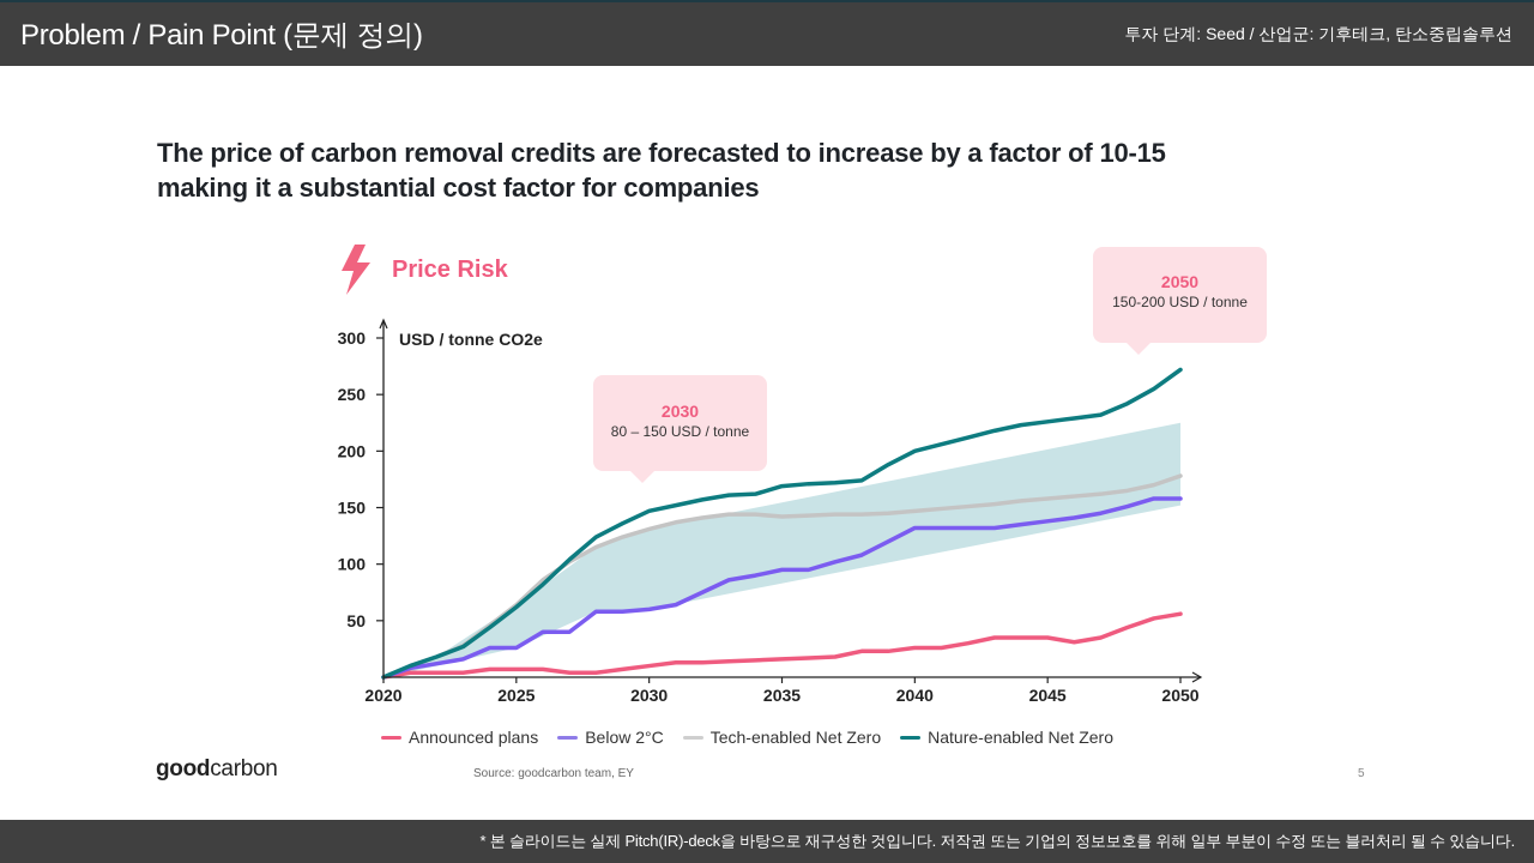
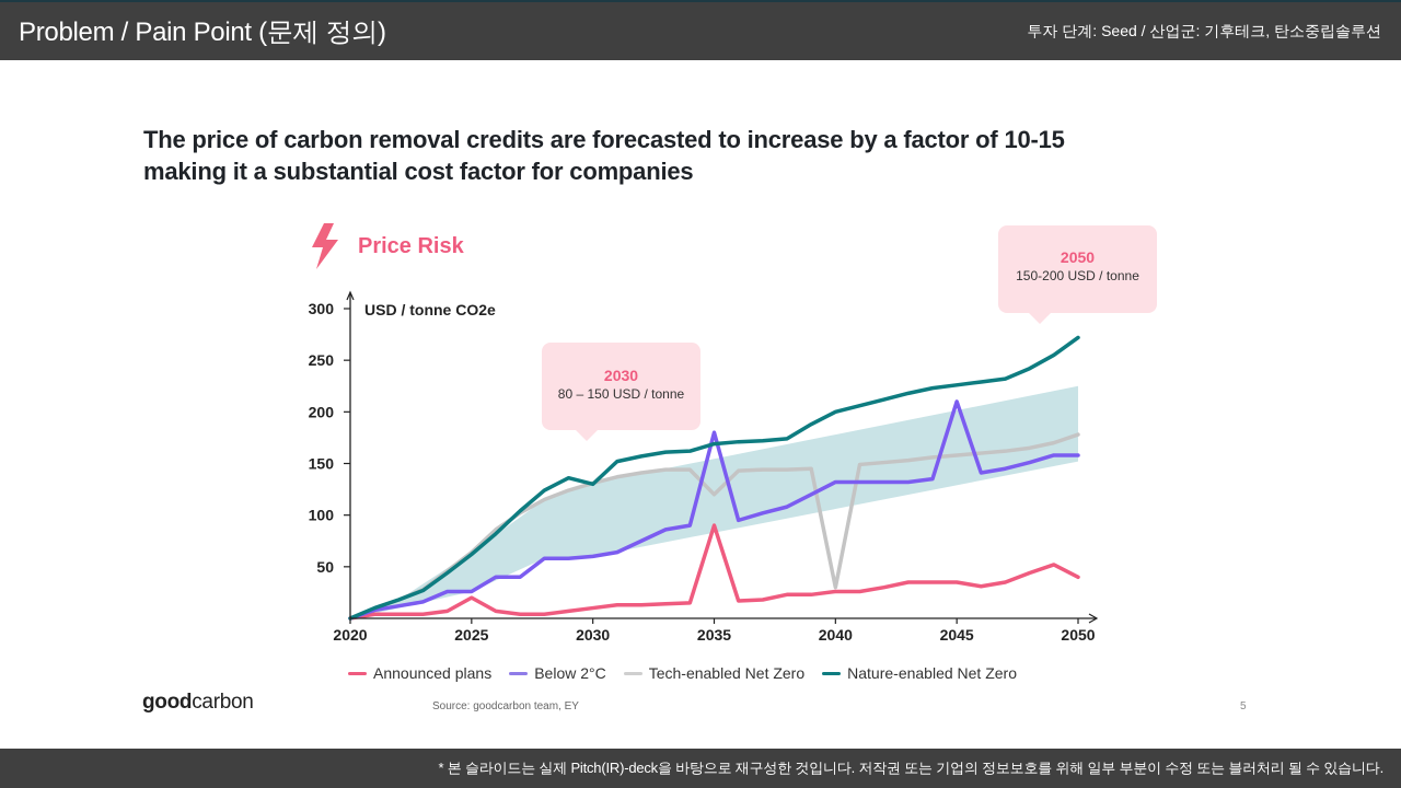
Announced plans/2025: 10 -> 20
Nature-enabled Net Zero/2030: 150 -> 130
Announced plans/2035: 20 -> 90
Below 2°C/2035: 100 -> 180
Tech-enabled Net Zero/2035: 140 -> 120
Tech-enabled Net Zero/2040: 150 -> 30
Below 2°C/2045: 140 -> 210
Announced plans/2050: 60 -> 40
